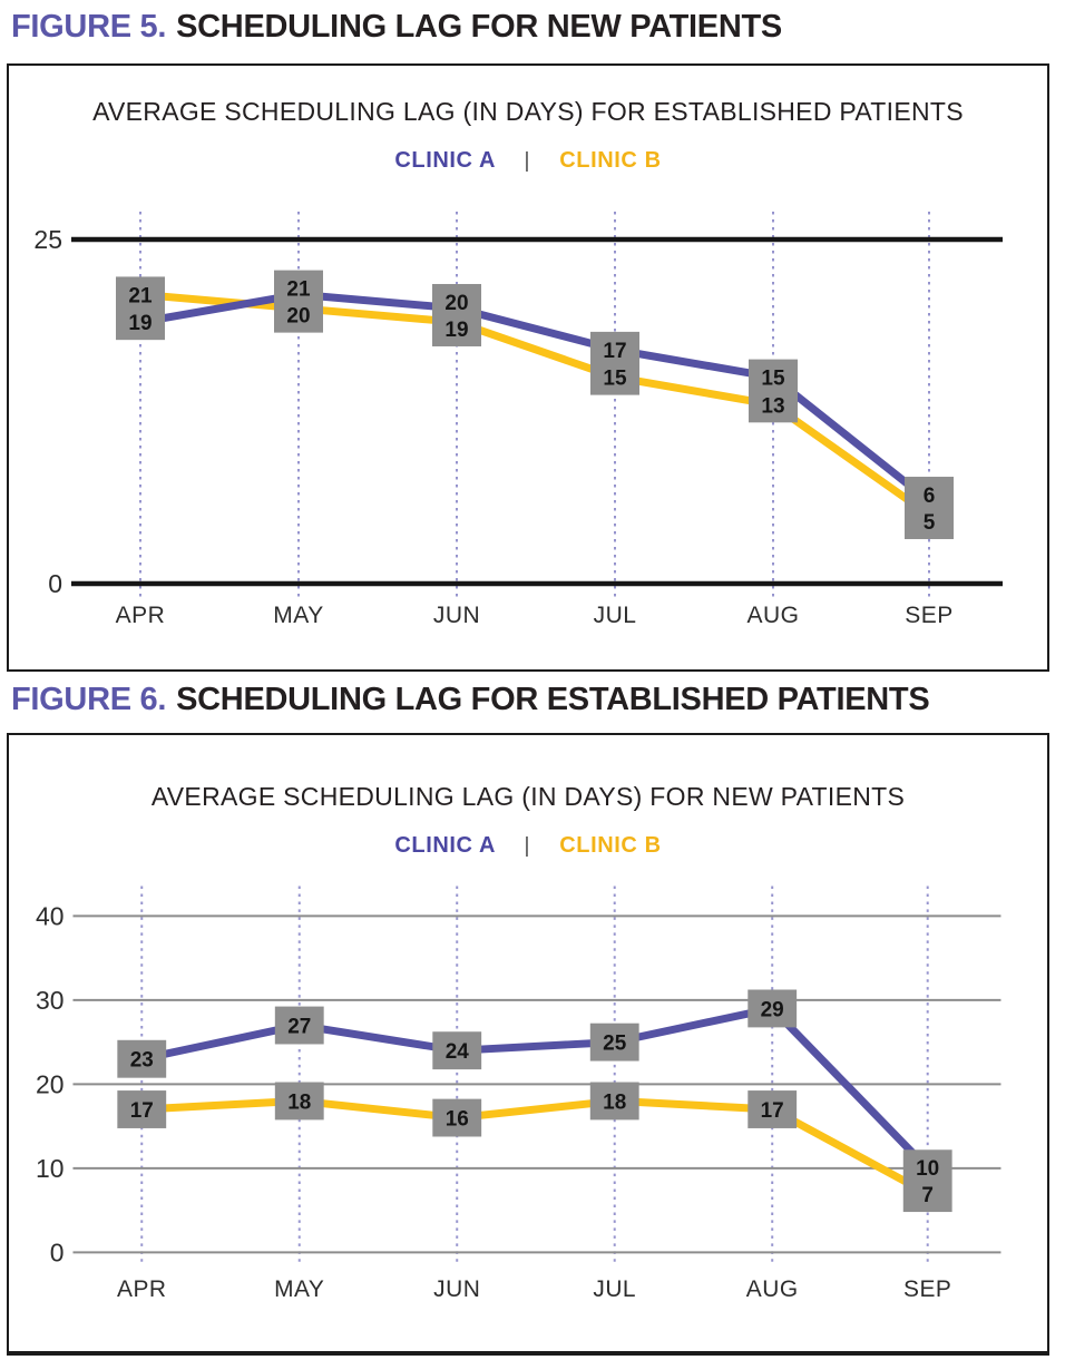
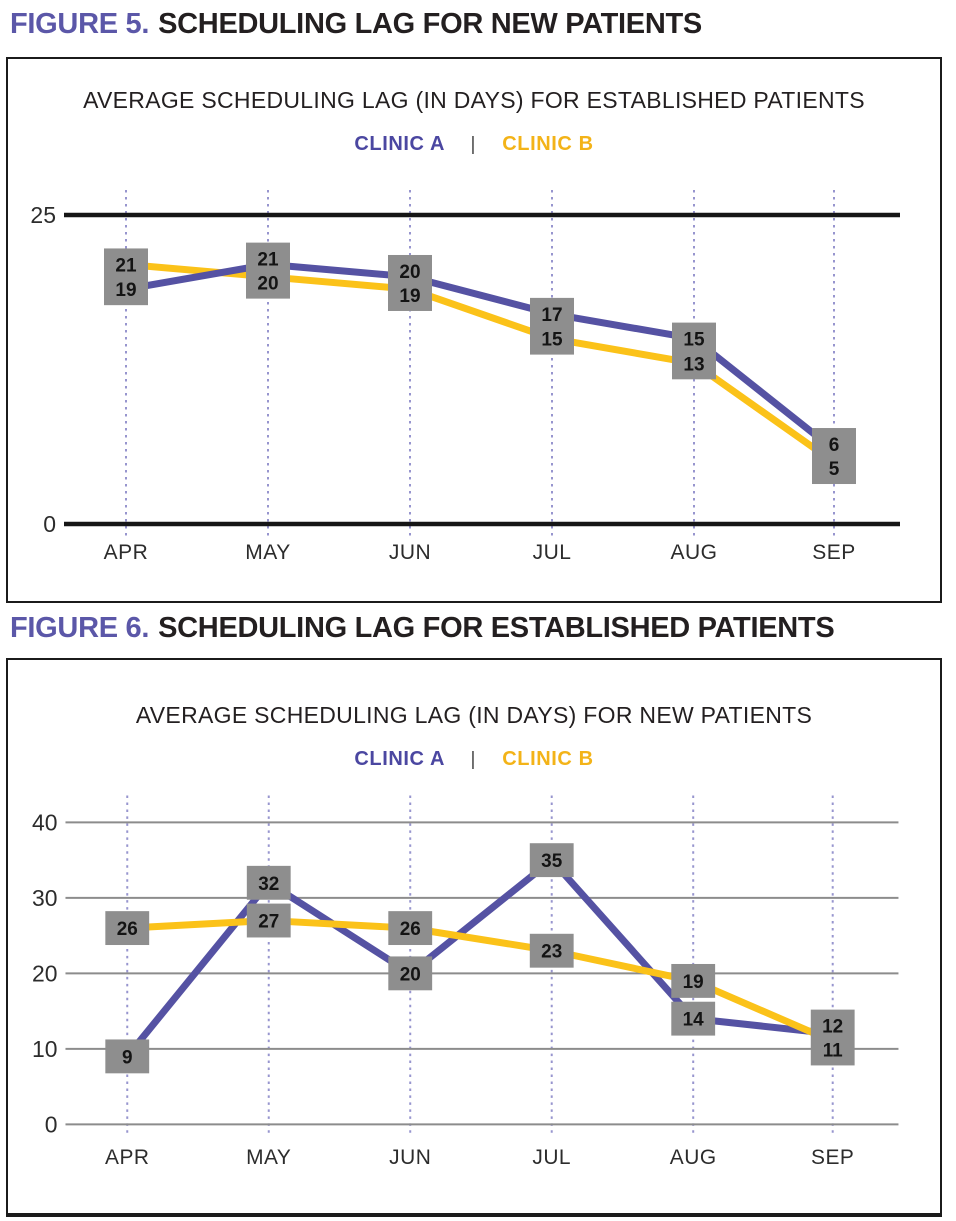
AVERAGE SCHEDULING LAG (IN DAYS) FOR NEW PATIENTS/CLINIC A/APR: 23 -> 9
AVERAGE SCHEDULING LAG (IN DAYS) FOR NEW PATIENTS/CLINIC B/APR: 17 -> 26
AVERAGE SCHEDULING LAG (IN DAYS) FOR NEW PATIENTS/CLINIC A/MAY: 27 -> 32
AVERAGE SCHEDULING LAG (IN DAYS) FOR NEW PATIENTS/CLINIC B/MAY: 18 -> 27
AVERAGE SCHEDULING LAG (IN DAYS) FOR NEW PATIENTS/CLINIC A/JUN: 24 -> 20
AVERAGE SCHEDULING LAG (IN DAYS) FOR NEW PATIENTS/CLINIC B/JUN: 16 -> 26
AVERAGE SCHEDULING LAG (IN DAYS) FOR NEW PATIENTS/CLINIC A/JUL: 25 -> 35
AVERAGE SCHEDULING LAG (IN DAYS) FOR NEW PATIENTS/CLINIC B/JUL: 18 -> 23
AVERAGE SCHEDULING LAG (IN DAYS) FOR NEW PATIENTS/CLINIC A/AUG: 29 -> 14
AVERAGE SCHEDULING LAG (IN DAYS) FOR NEW PATIENTS/CLINIC B/AUG: 17 -> 19
AVERAGE SCHEDULING LAG (IN DAYS) FOR NEW PATIENTS/CLINIC A/SEP: 10 -> 12
AVERAGE SCHEDULING LAG (IN DAYS) FOR NEW PATIENTS/CLINIC B/SEP: 7 -> 11
